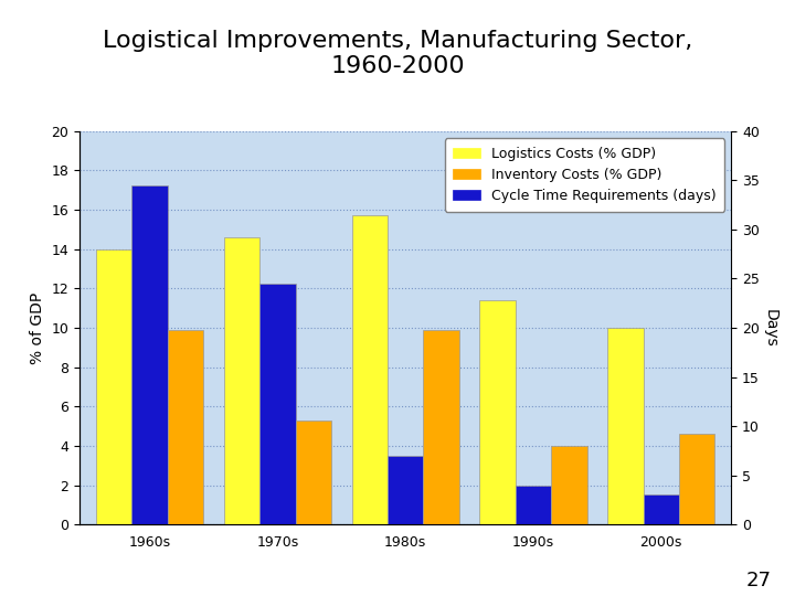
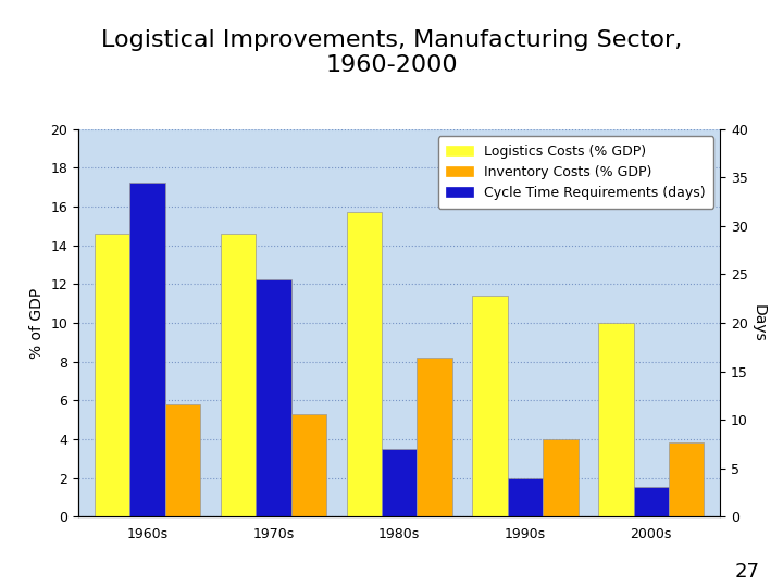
Logistics Costs (% GDP)/1960s: 14.0 -> 14.6
Inventory Costs (% GDP)/1960s: 9.9 -> 5.8
Inventory Costs (% GDP)/1980s: 9.9 -> 8.2
Inventory Costs (% GDP)/2000s: 4.6 -> 3.8
